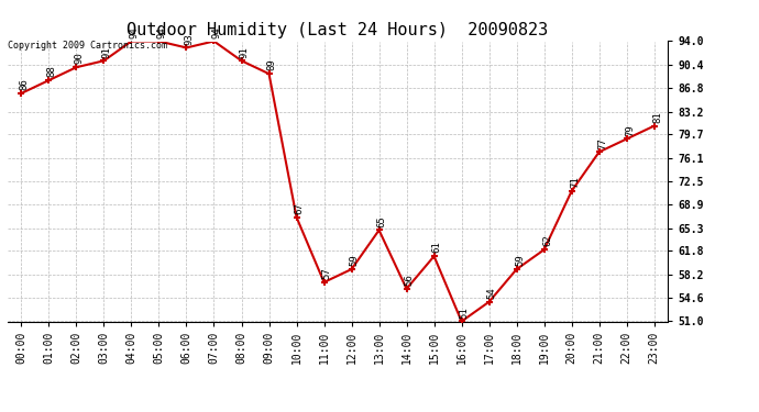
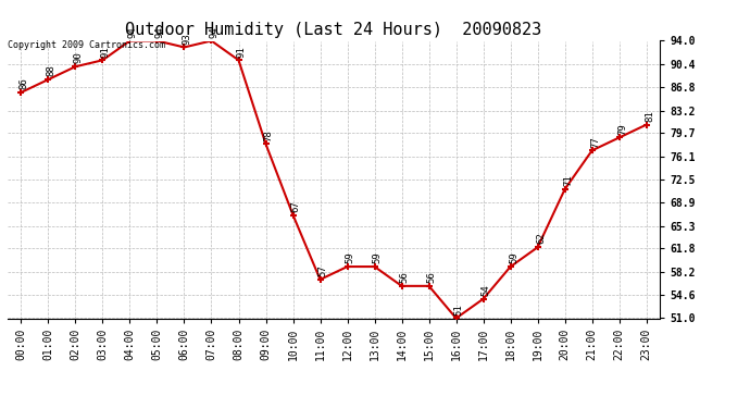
09:00: 89 -> 78
13:00: 65 -> 59
15:00: 61 -> 56
